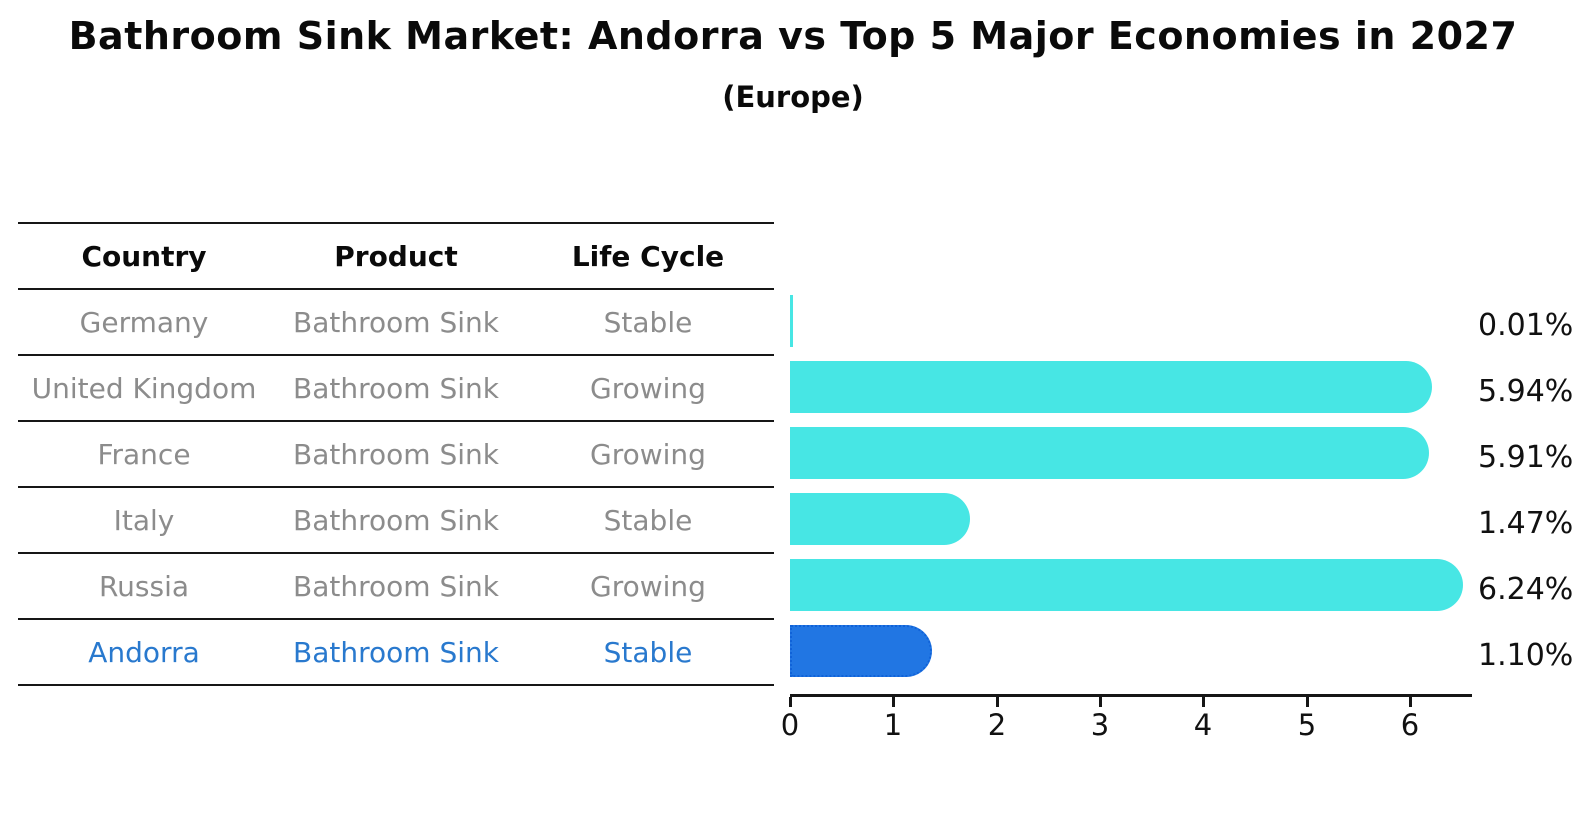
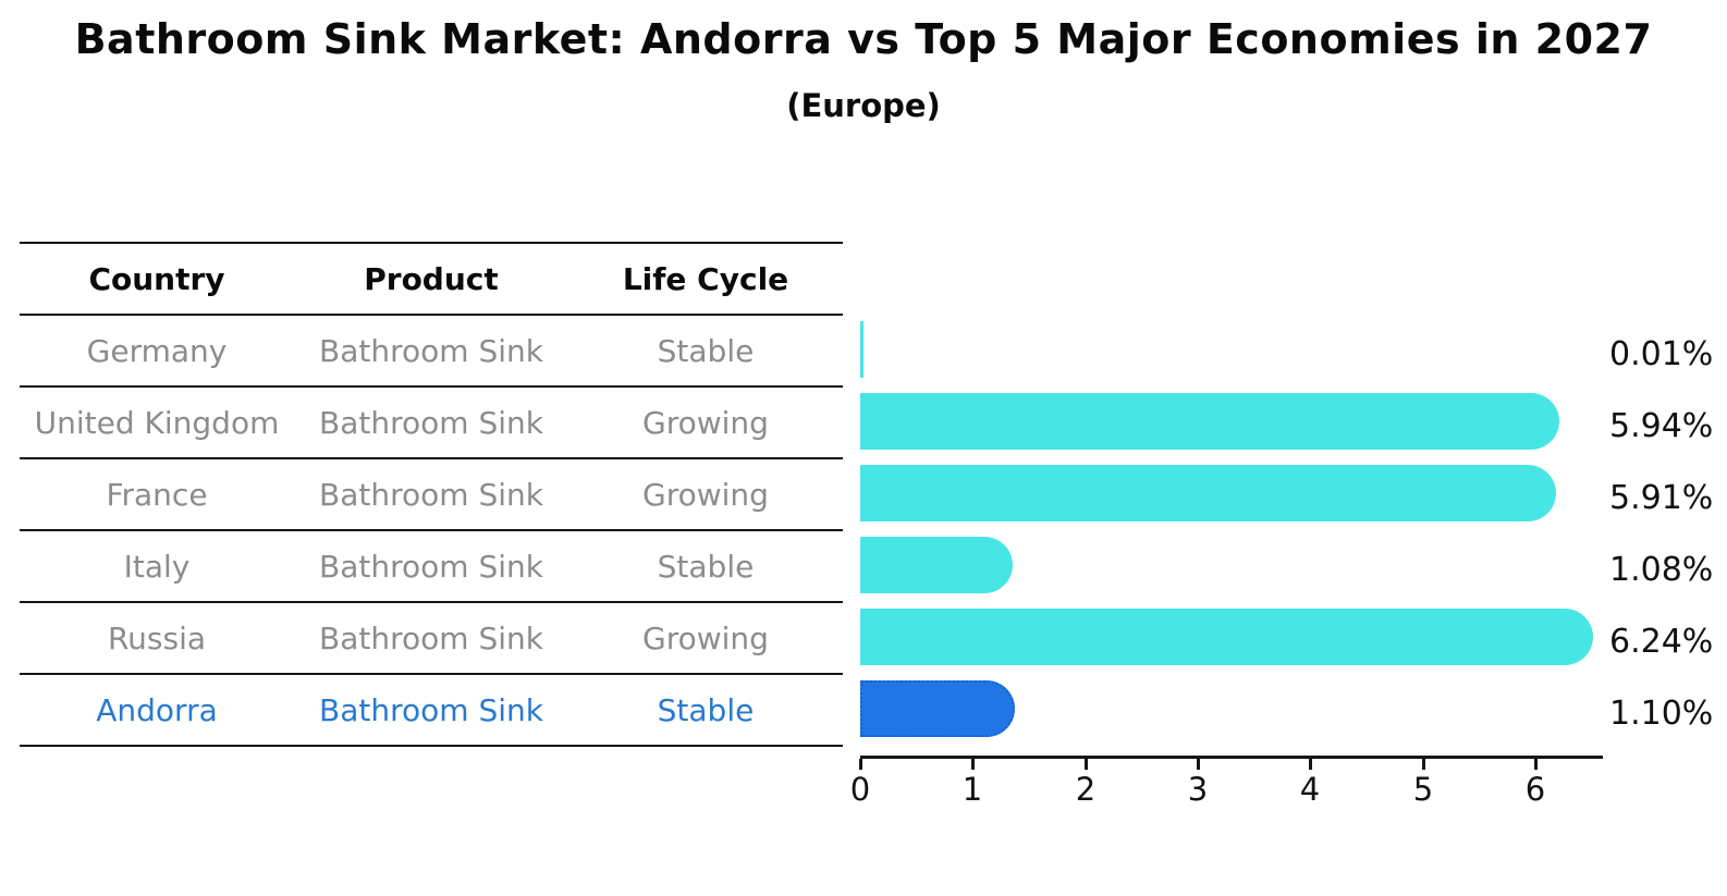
Italy: 1.47% -> 1.08%
